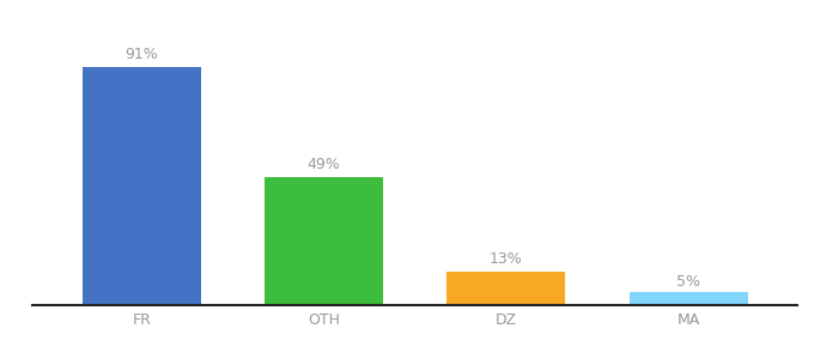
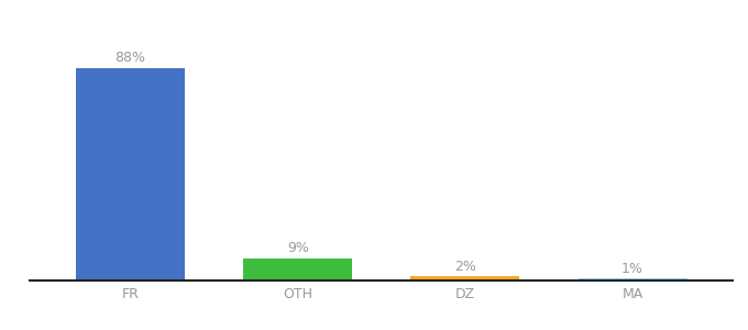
FR: 91% -> 88%
OTH: 49% -> 9%
DZ: 13% -> 2%
MA: 5% -> 1%
